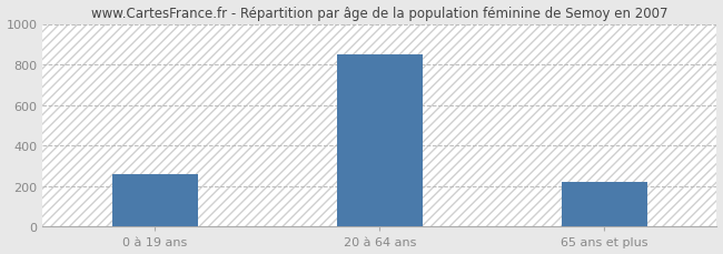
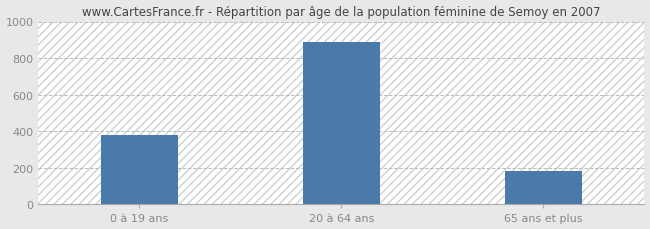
0 à 19 ans: 260 -> 380
20 à 64 ans: 850 -> 890
65 ans et plus: 220 -> 180
